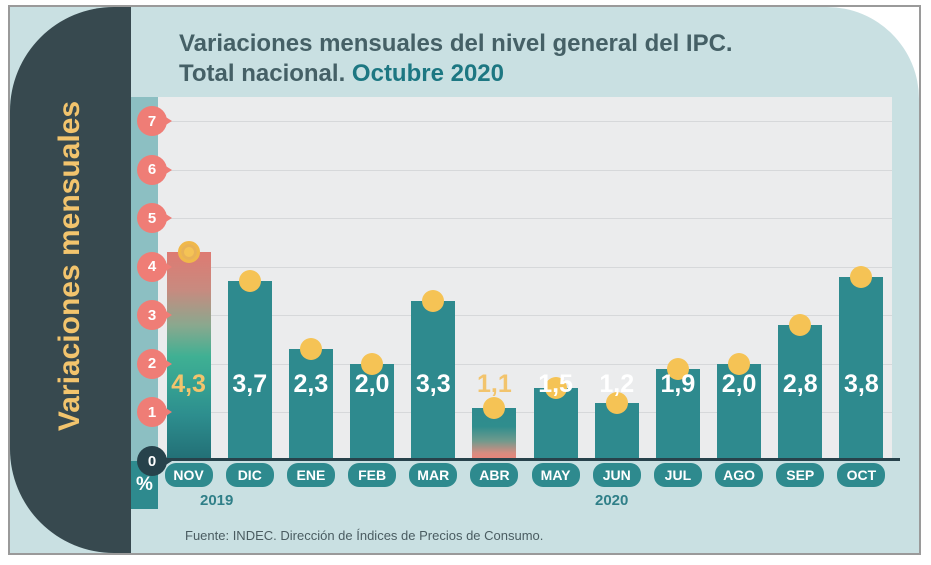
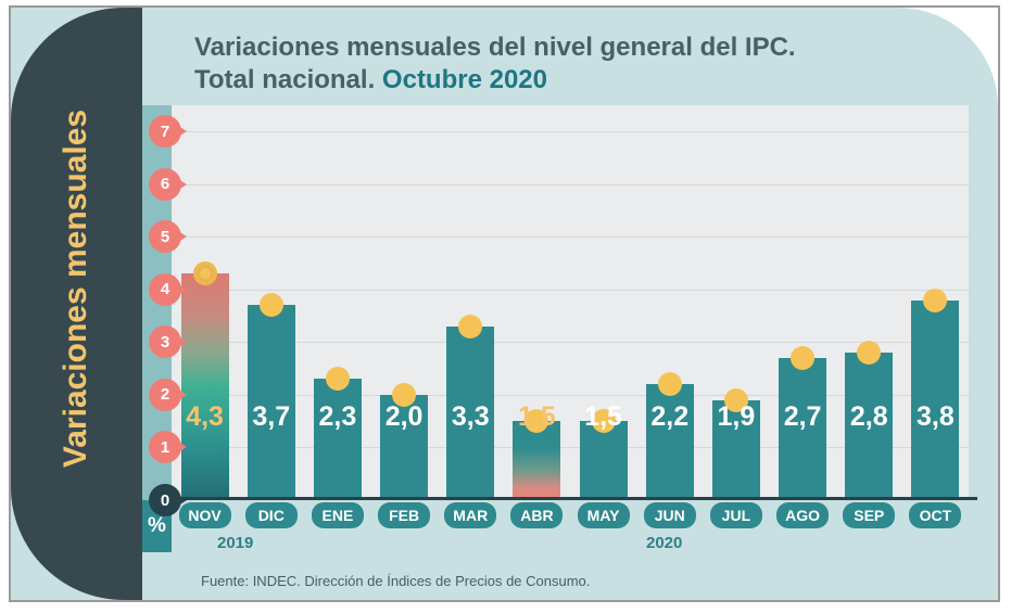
ABR: 1,1 -> 1,5
JUN: 1,2 -> 2,2
AGO: 2,0 -> 2,7
